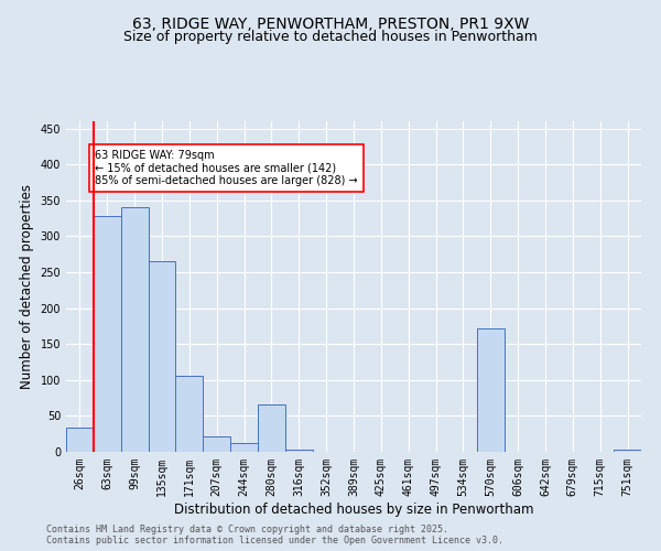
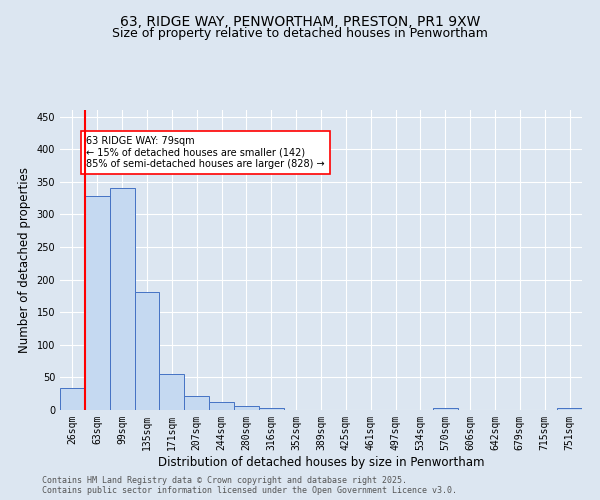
135sqm: 266 -> 181
171sqm: 106 -> 55
280sqm: 66 -> 6
570sqm: 172 -> 3
